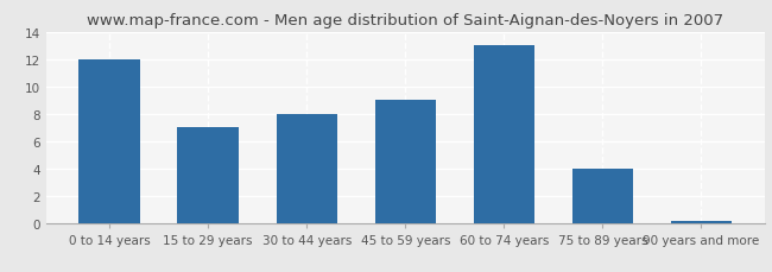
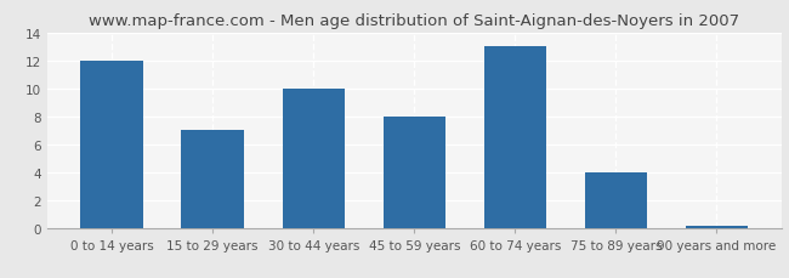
30 to 44 years: 8.0 -> 10.0
45 to 59 years: 9.0 -> 8.0
